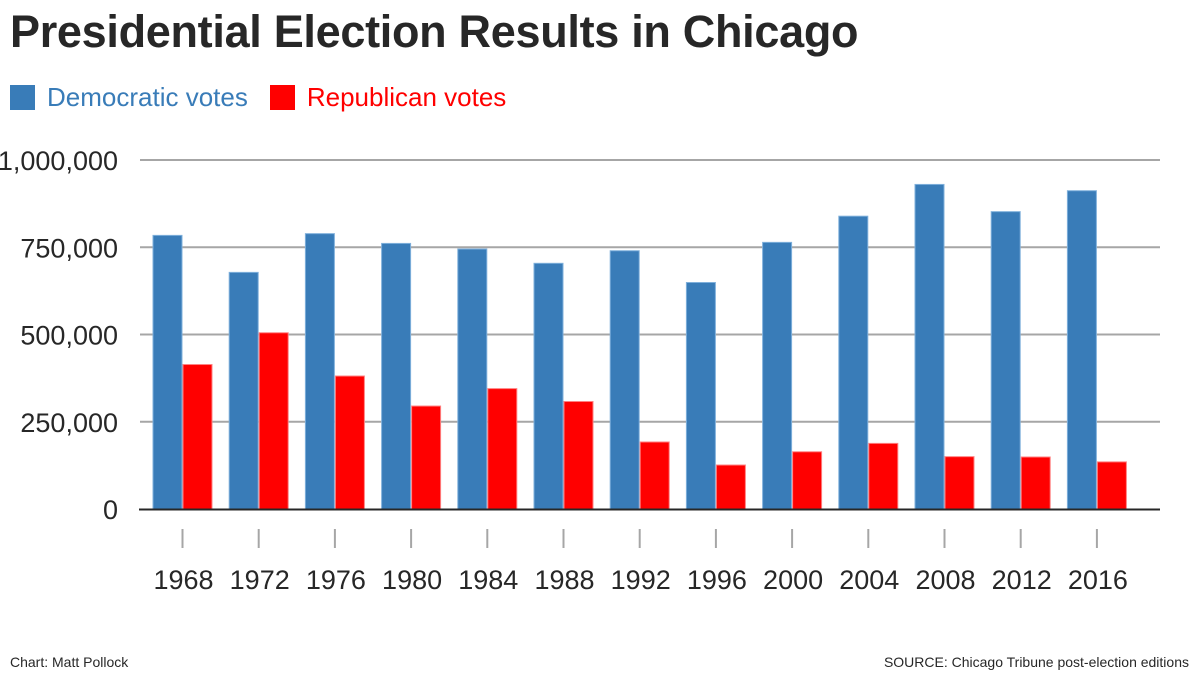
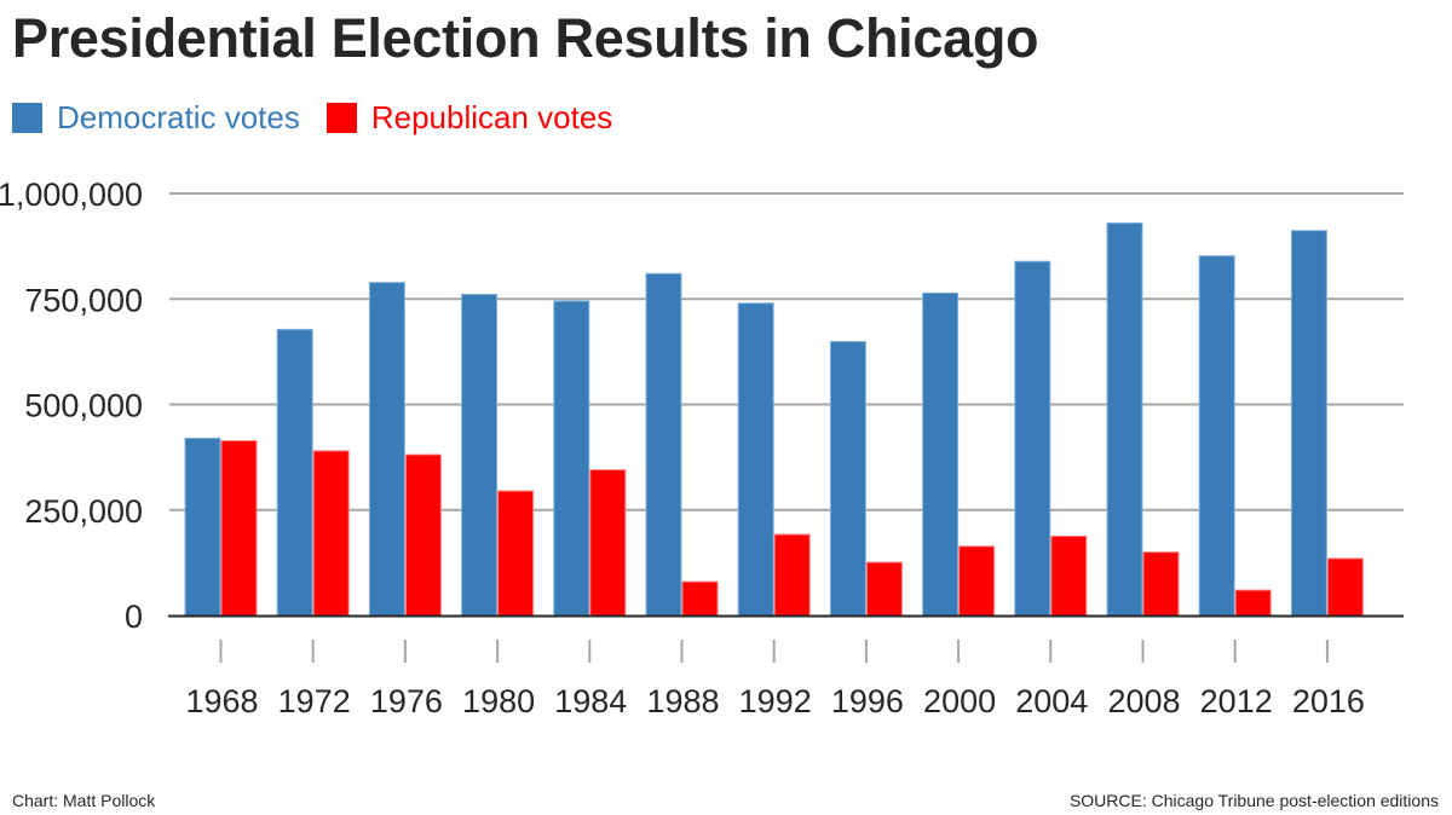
Democratic votes/1968: 780000 -> 420000
Republican votes/1972: 500000 -> 390000
Democratic votes/1988: 700000 -> 810000
Republican votes/1988: 310000 -> 80000
Republican votes/2012: 150000 -> 60000
